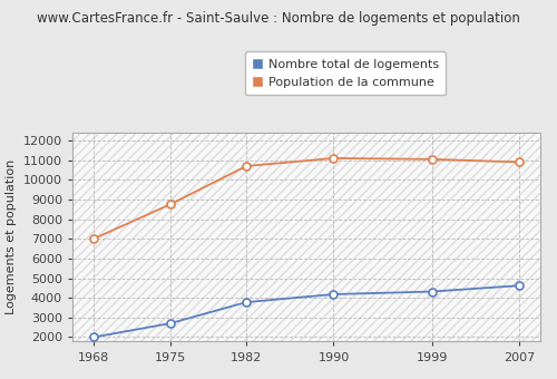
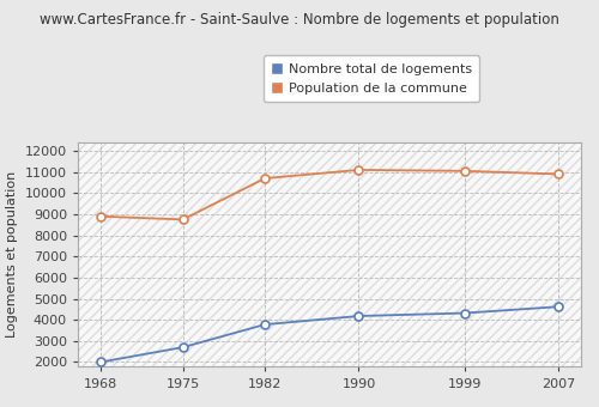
Population de la commune/1968: 7000 -> 8900
